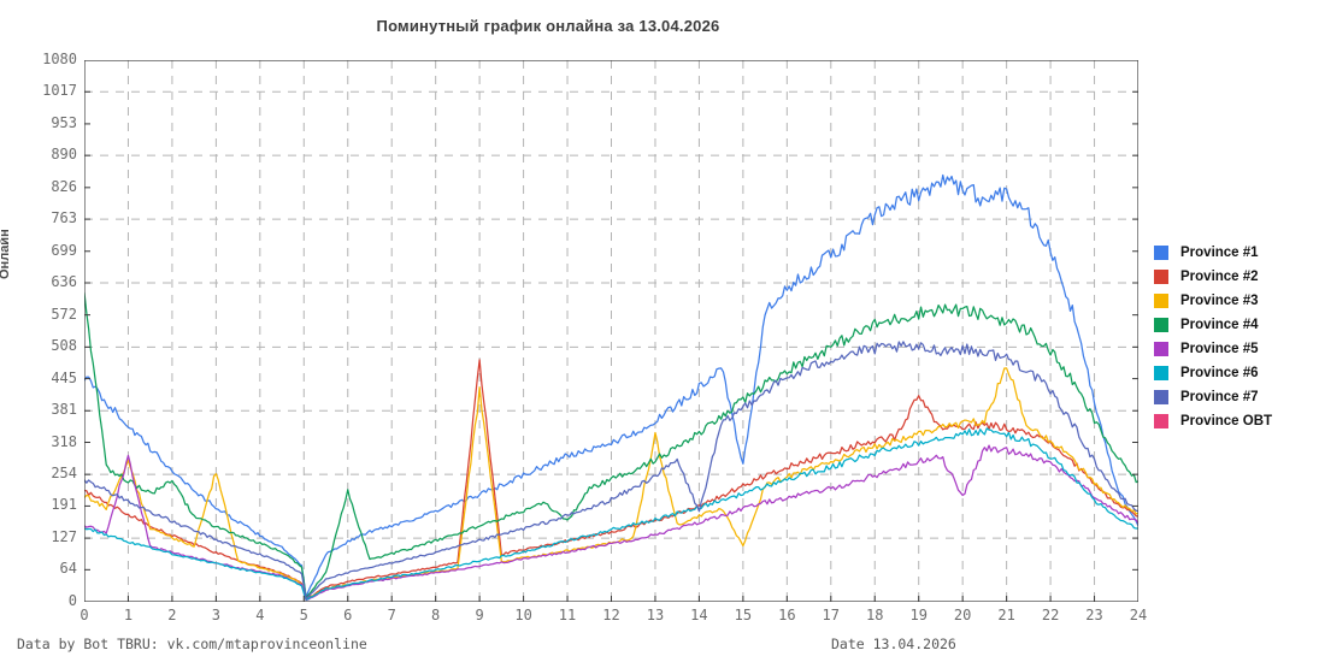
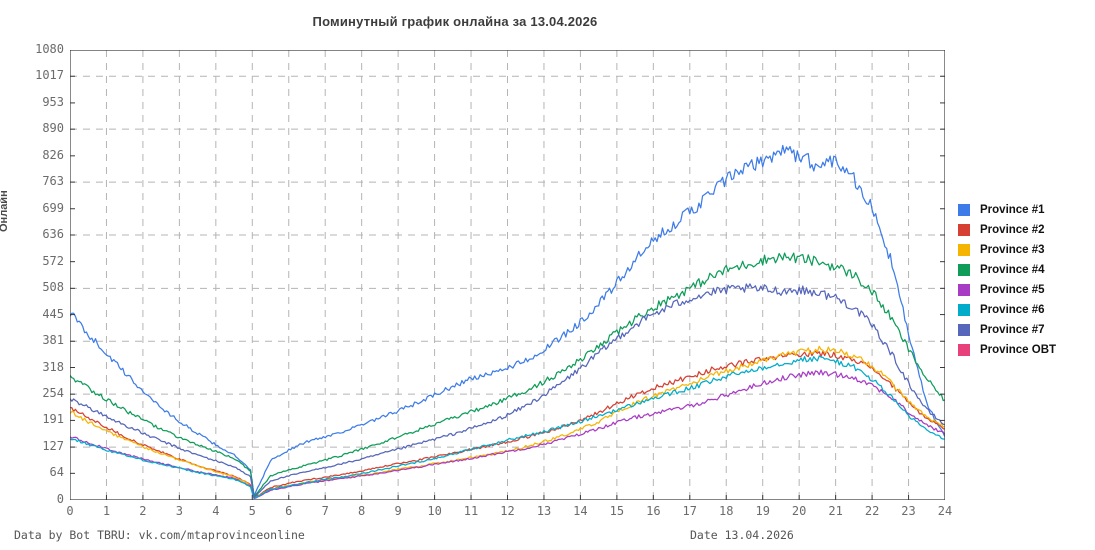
Province #4/0: 610 -> 300
Province #3/1: 280 -> 170
Province #5/1: 290 -> 120
Province #4/2: 240 -> 190
Province #3/3: 260 -> 100
Province #4/6: 220 -> 70
Province #2/9: 480 -> 90
Province #3/9: 420 -> 70
Province #4/11: 160 -> 210
Province #3/13: 330 -> 140
Province #7/14: 180 -> 320
Province #1/15: 270 -> 520
Province #3/15: 110 -> 210
Province #2/19: 410 -> 340
Province #5/20: 210 -> 300
Province #3/21: 470 -> 360
